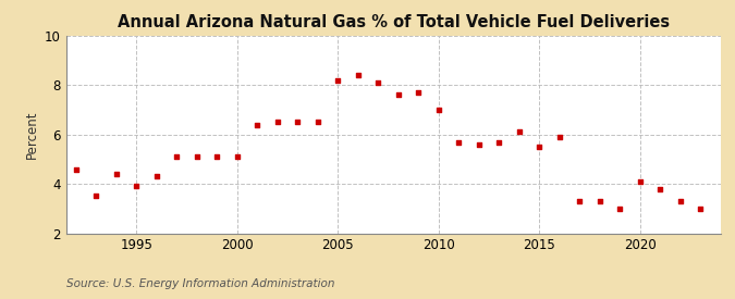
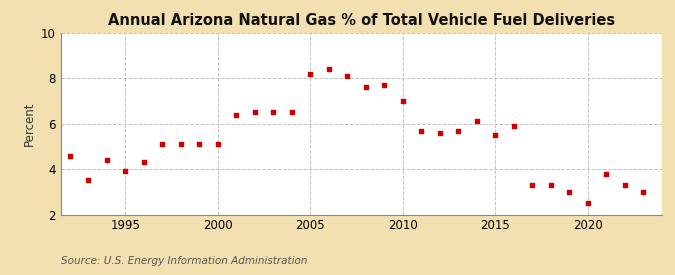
2020: 4.1 -> 2.5
